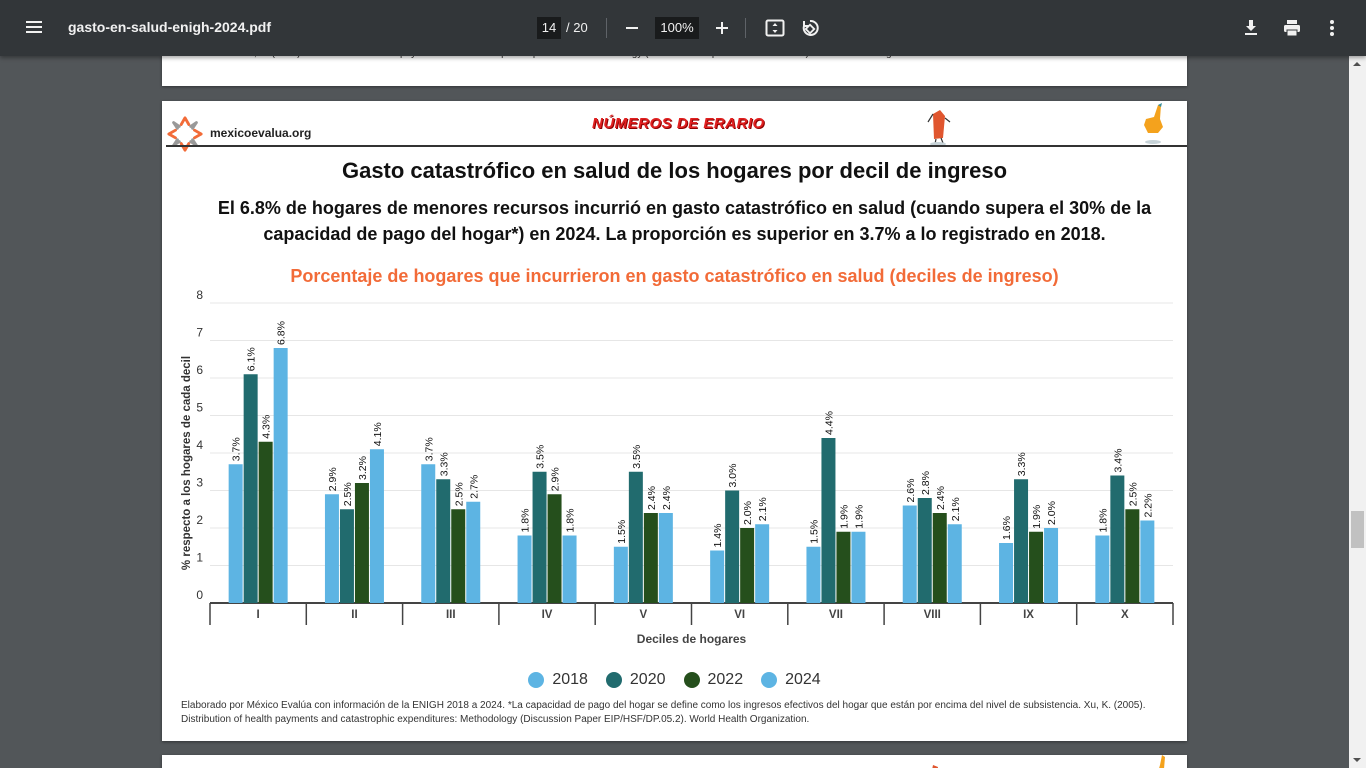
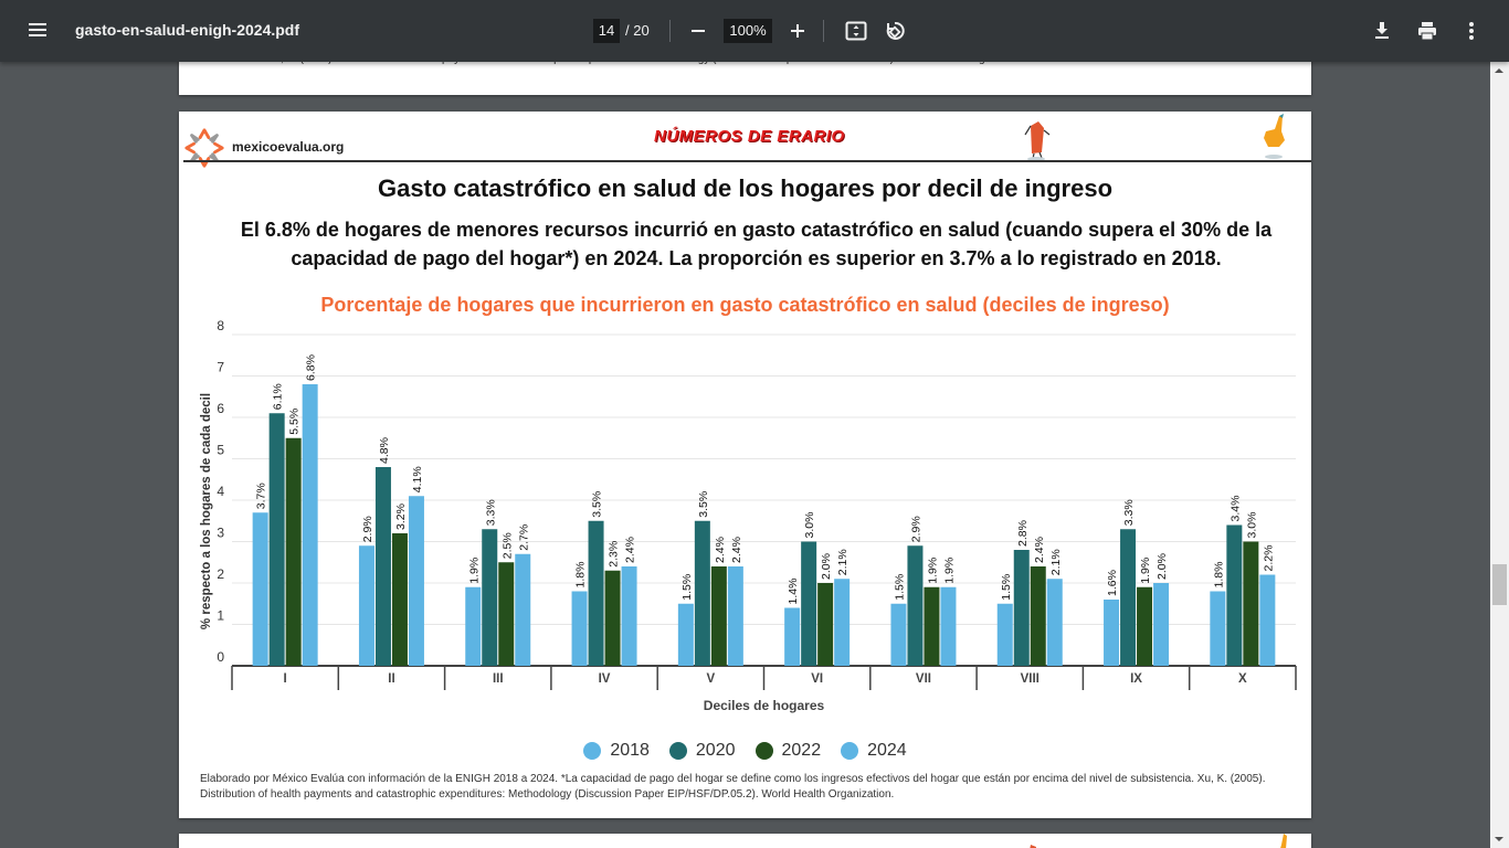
2022/I: 4.3% -> 5.5%
2020/II: 2.5% -> 4.8%
2018/III: 3.7% -> 1.9%
2022/IV: 2.9% -> 2.3%
2024/IV: 1.8% -> 2.4%
2020/VII: 4.4% -> 2.9%
2018/VIII: 2.6% -> 1.5%
2022/X: 2.5% -> 3.0%
